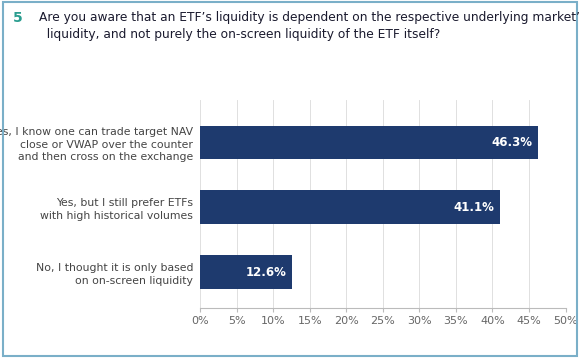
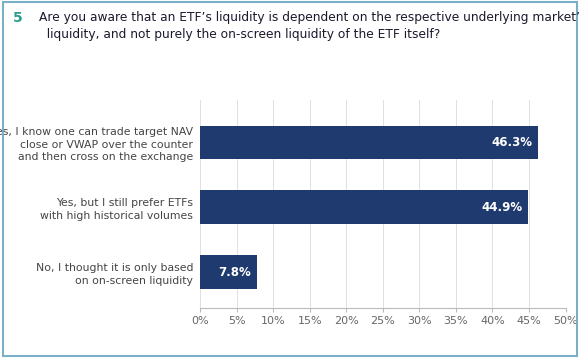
Yes, but I still prefer ETFs with high historical volumes: 41.1% -> 44.9%
No, I thought it is only based on on-screen liquidity: 12.6% -> 7.8%
